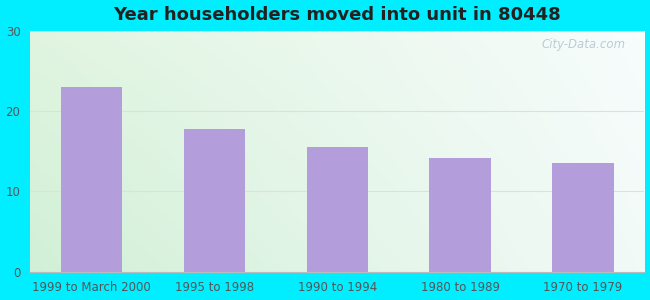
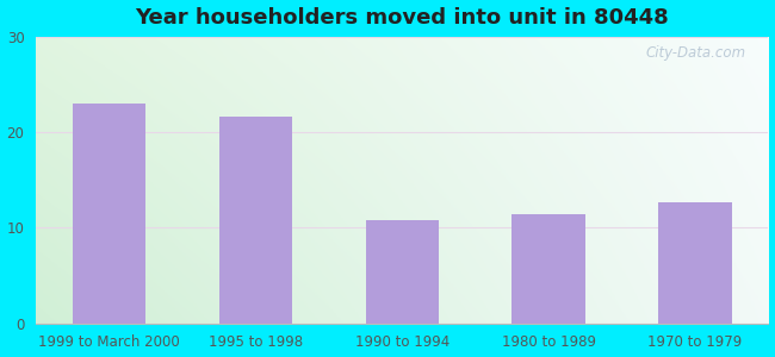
1995 to 1998: 17.8 -> 21.6
1990 to 1994: 15.5 -> 10.8
1980 to 1989: 14.2 -> 11.4
1970 to 1979: 13.5 -> 12.6
